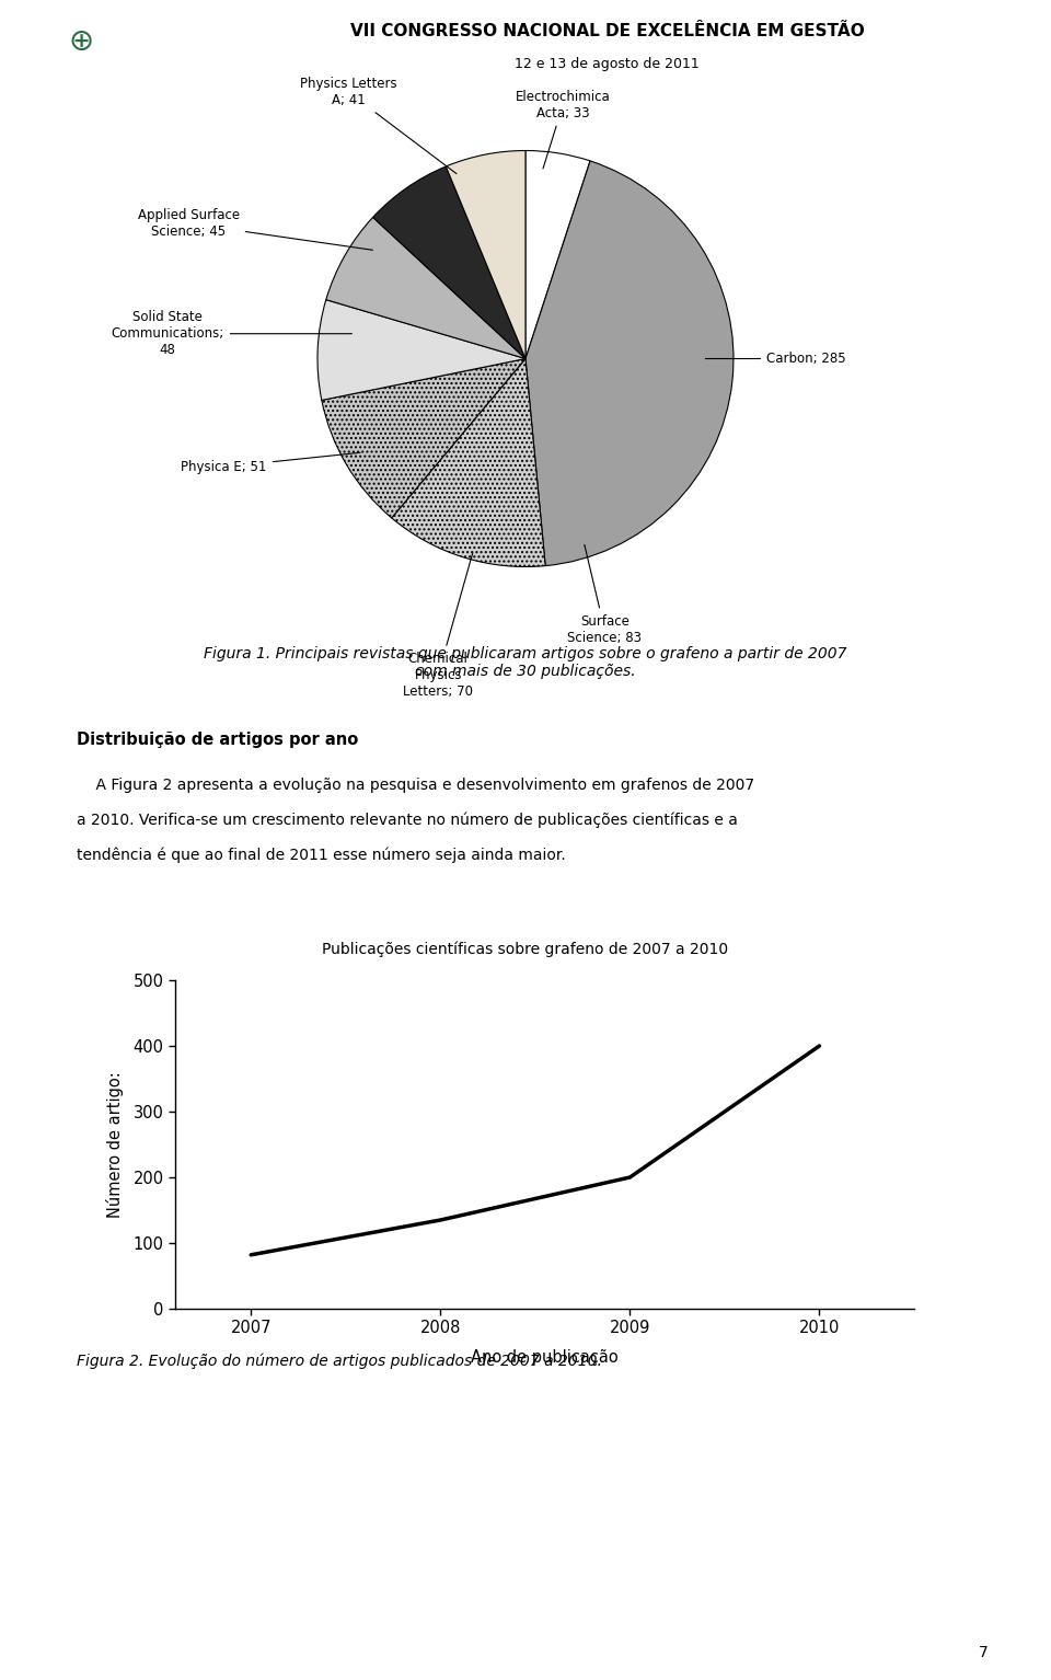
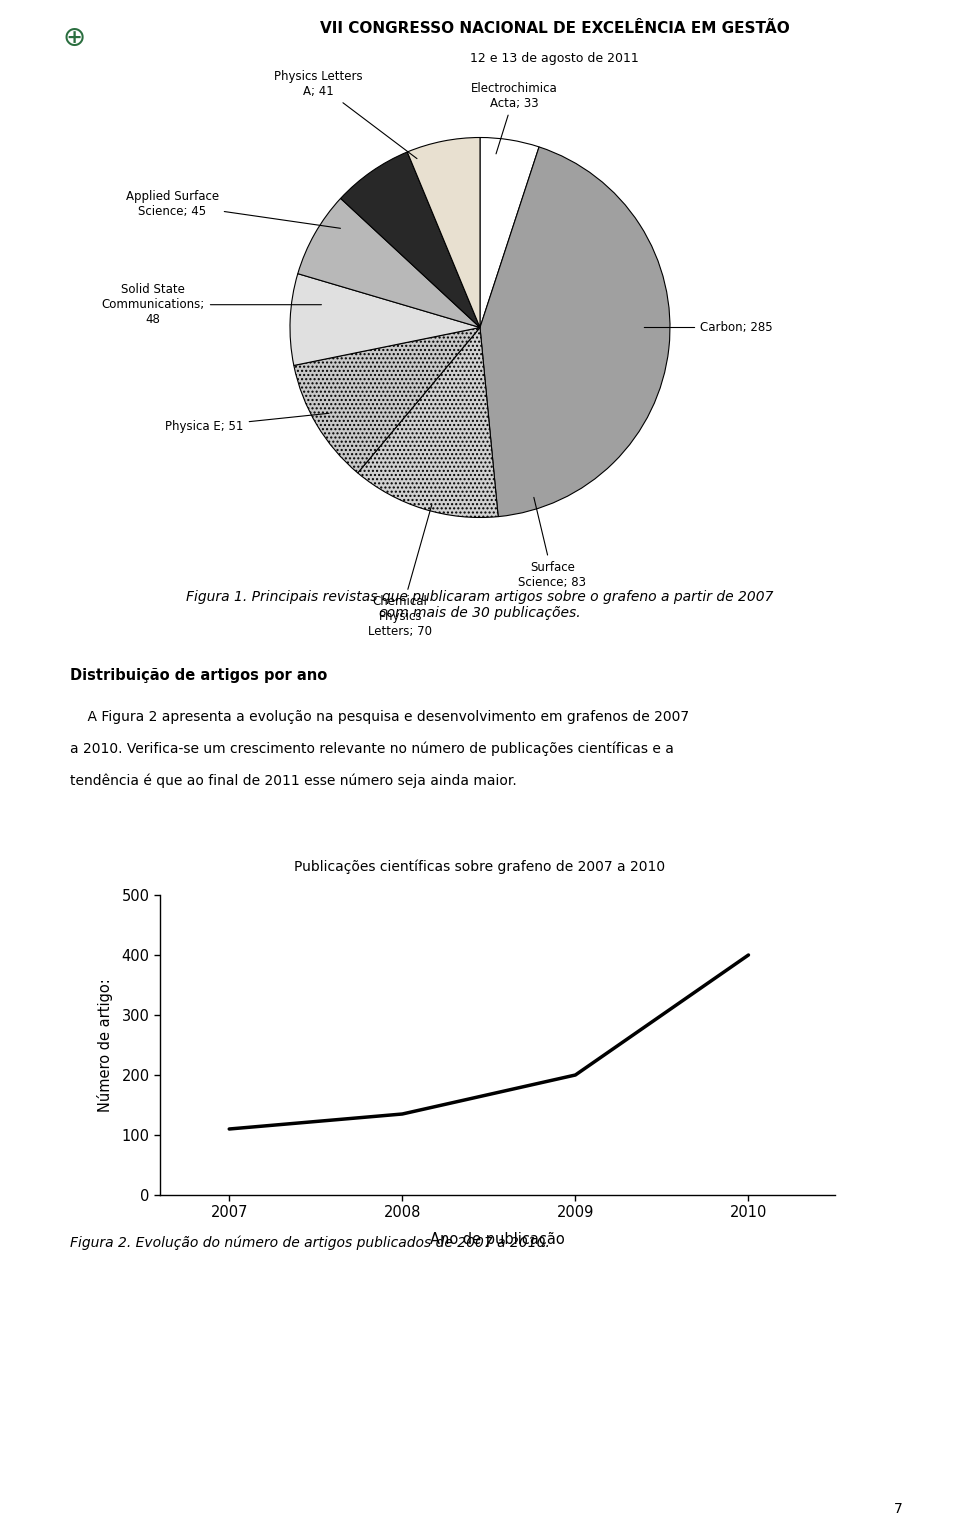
2007: 82 -> 110
